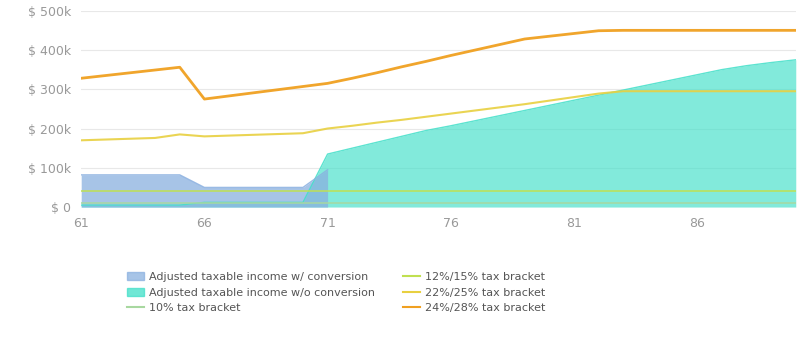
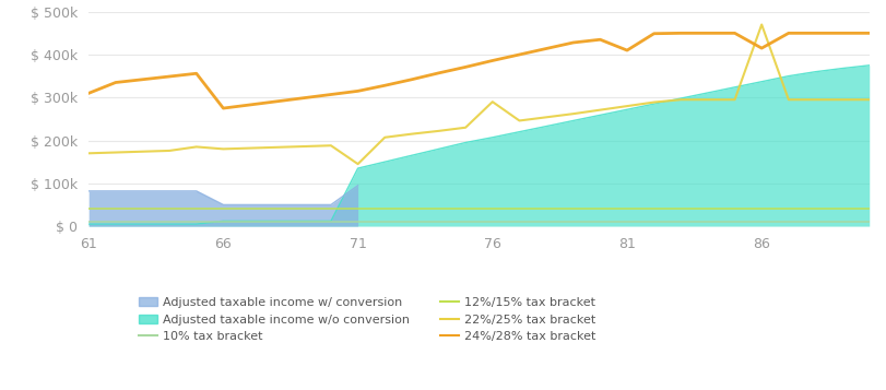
24%/28% tax bracket/61: $ 328k -> $ 310k
22%/25% tax bracket/71: $ 200k -> $ 145k
22%/25% tax bracket/76: $ 238k -> $ 290k
24%/28% tax bracket/81: $ 442k -> $ 410k
22%/25% tax bracket/86: $ 295k -> $ 470k
24%/28% tax bracket/86: $ 450k -> $ 415k
